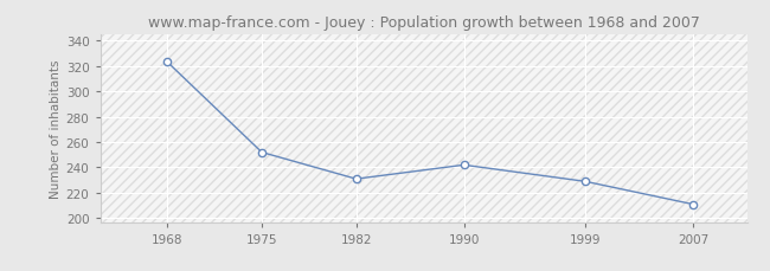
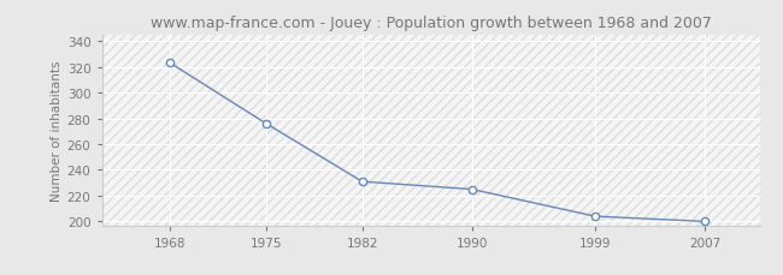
1975: 252 -> 276
1990: 242 -> 225
1999: 229 -> 204
2007: 211 -> 200
